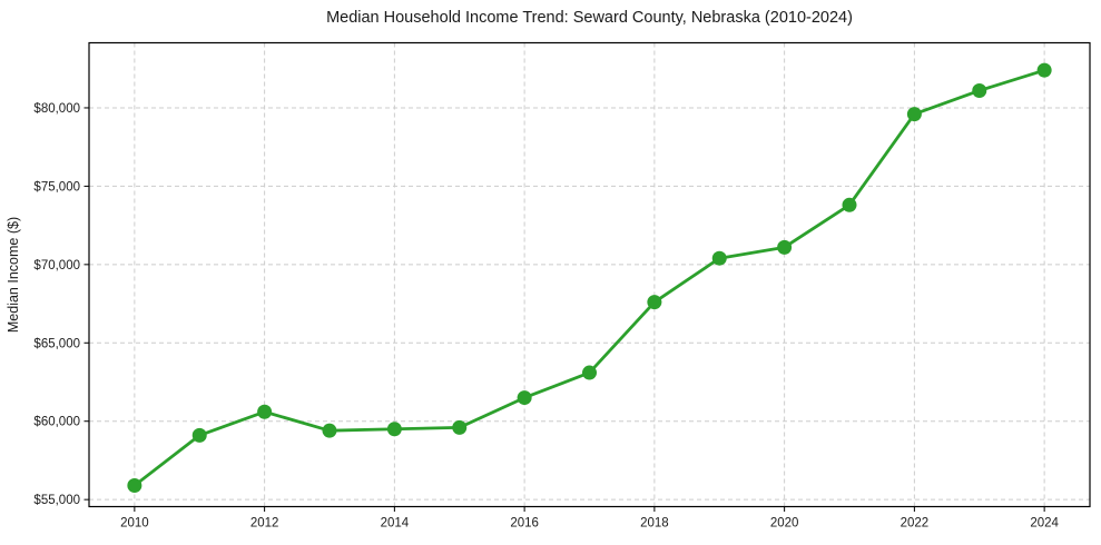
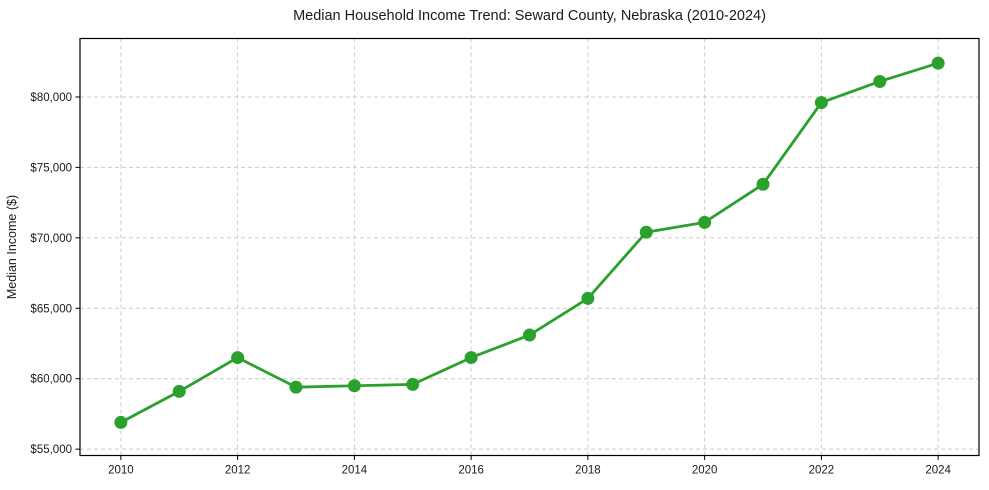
2010: $55900 -> $56900
2012: $60600 -> $61500
2018: $67600 -> $65700
